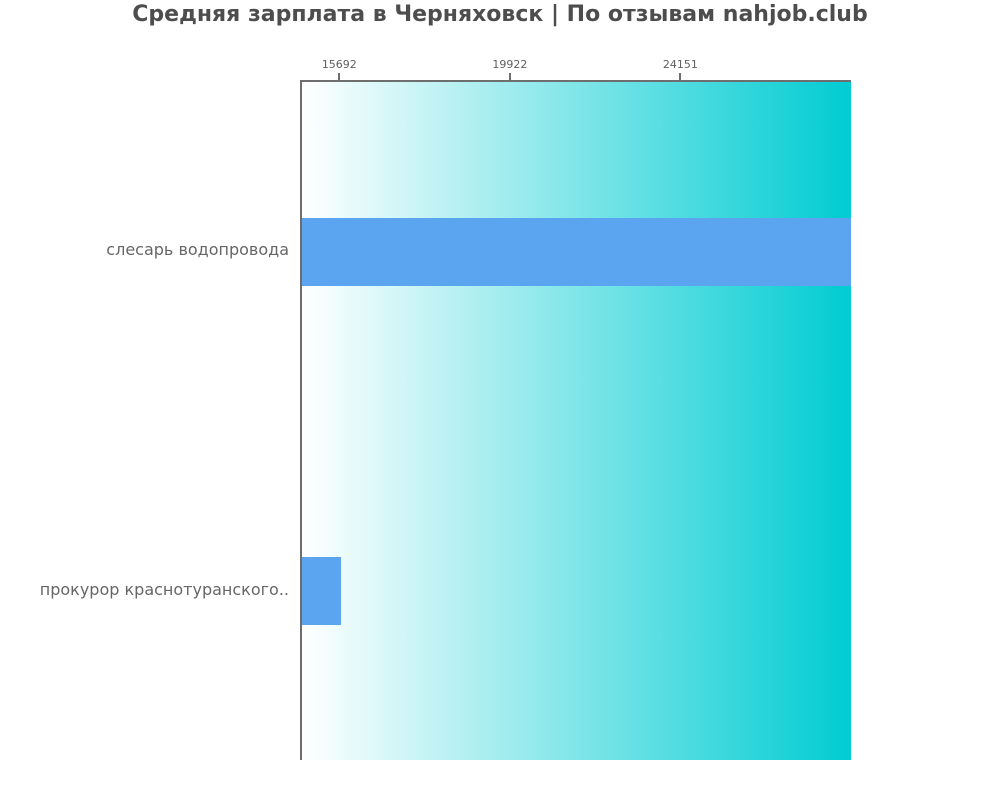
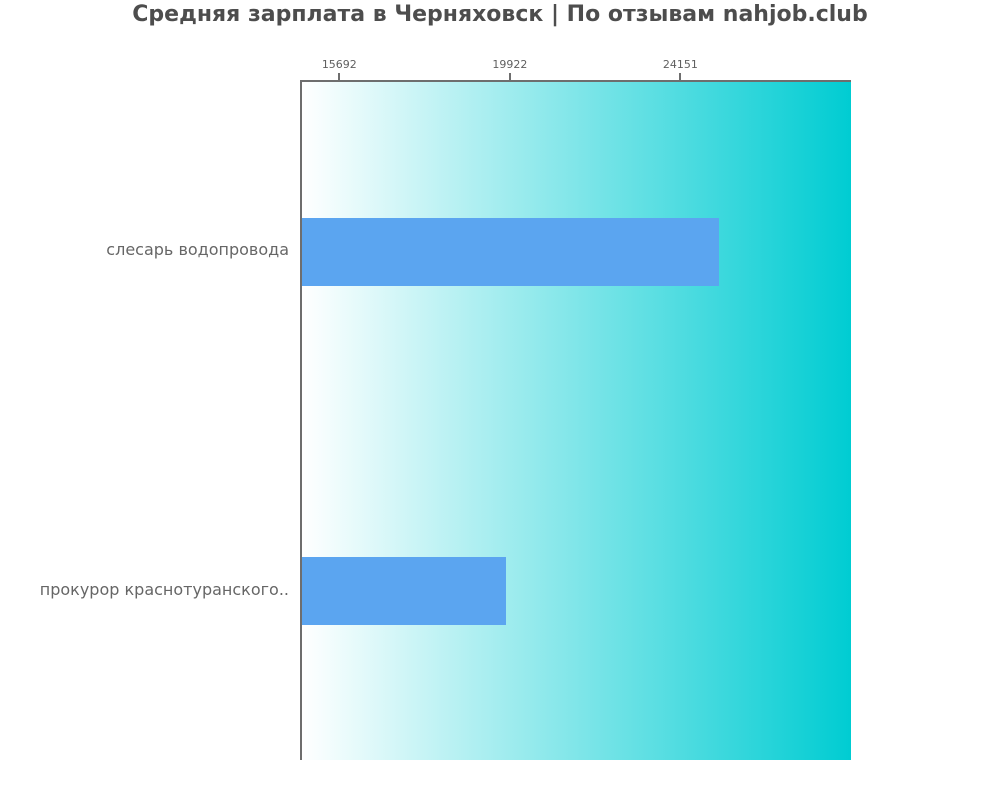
слесарь водопровода: 28400 -> 25100
прокурор краснотуранского..: 15700 -> 19800
